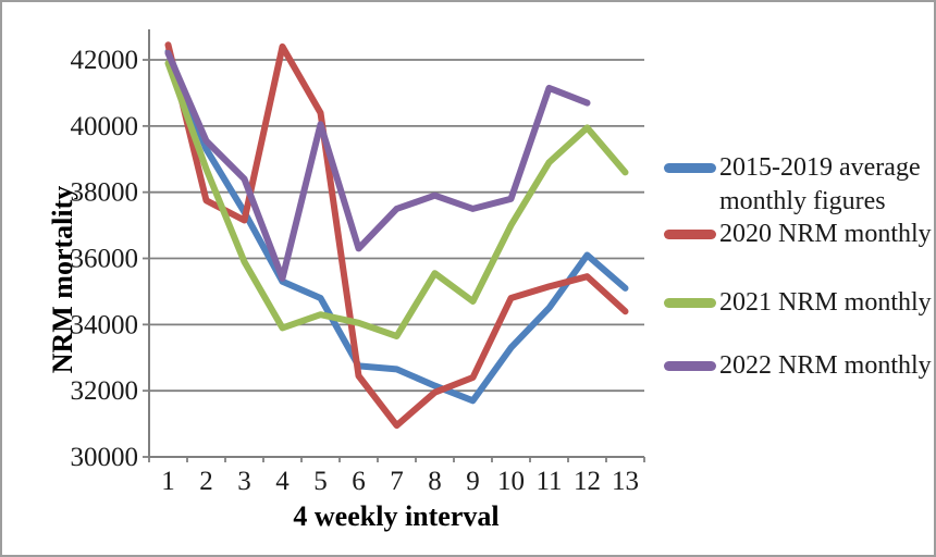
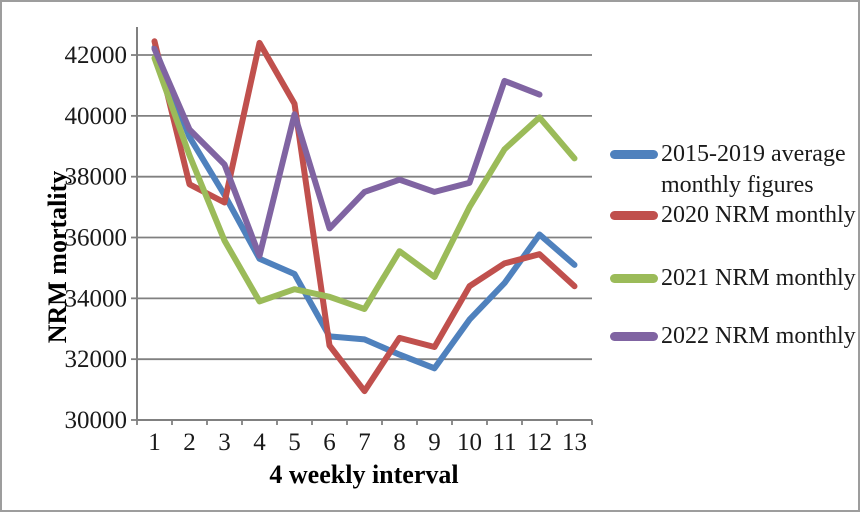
2020 NRM monthly/8: 32000 -> 32700
2020 NRM monthly/10: 34800 -> 34400
